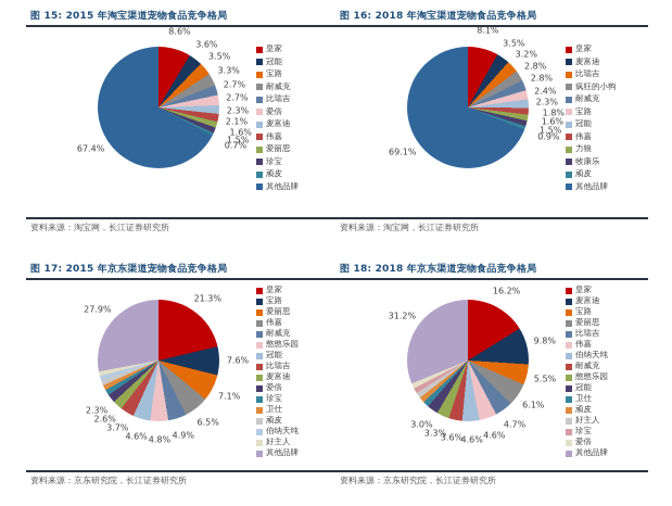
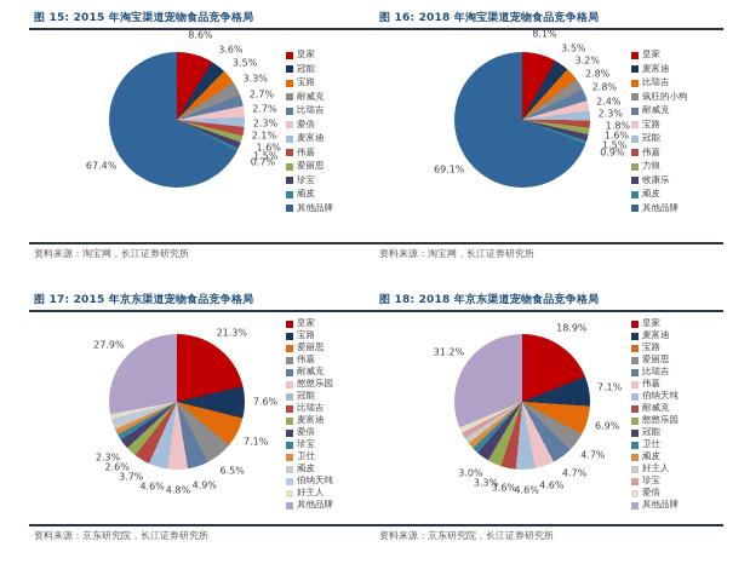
图 18: 2018 年京东渠道宠物食品竞争格局/皇家: 16.2% -> 18.9%
图 18: 2018 年京东渠道宠物食品竞争格局/麦富迪: 9.8% -> 7.1%
图 18: 2018 年京东渠道宠物食品竞争格局/宝路: 5.5% -> 6.9%
图 18: 2018 年京东渠道宠物食品竞争格局/爱丽思: 6.1% -> 4.7%
